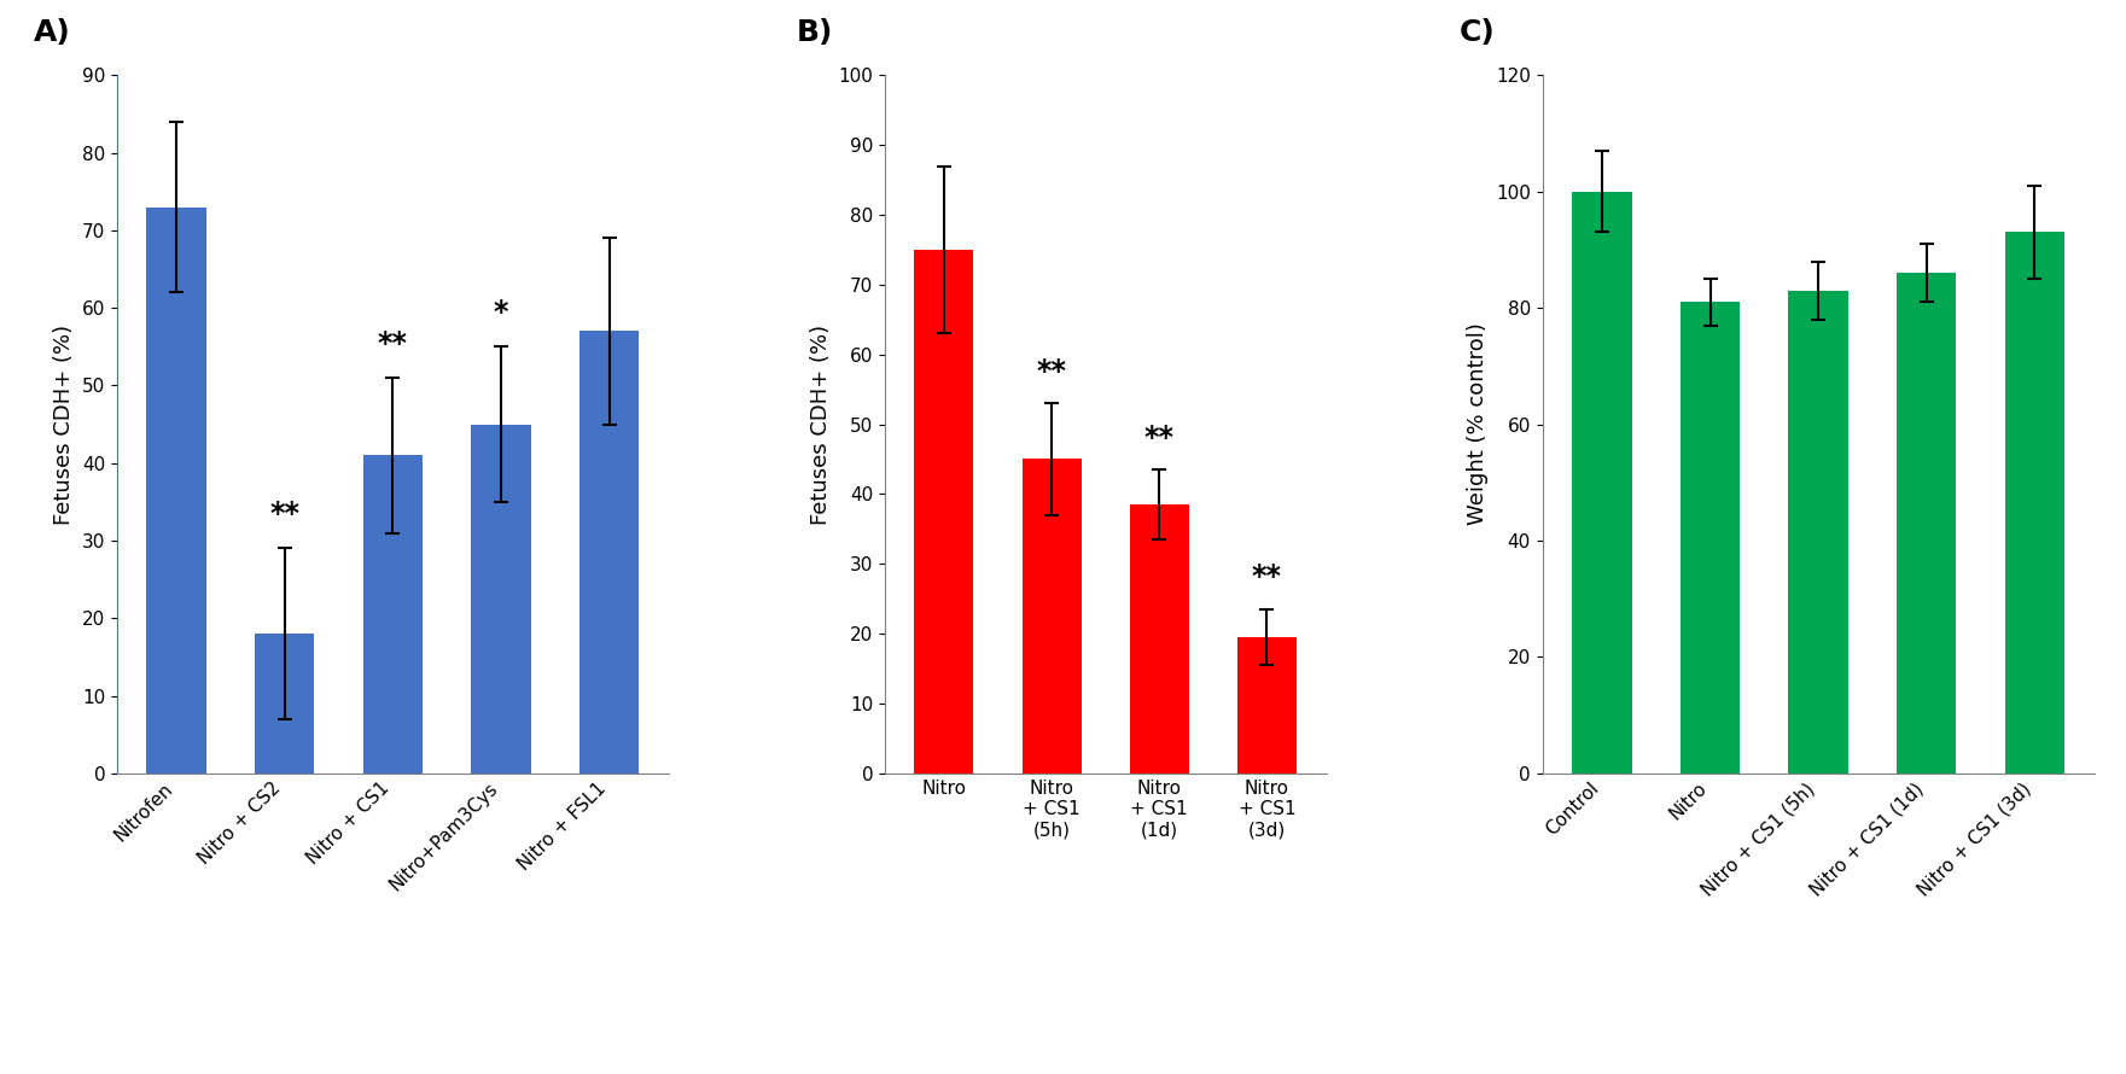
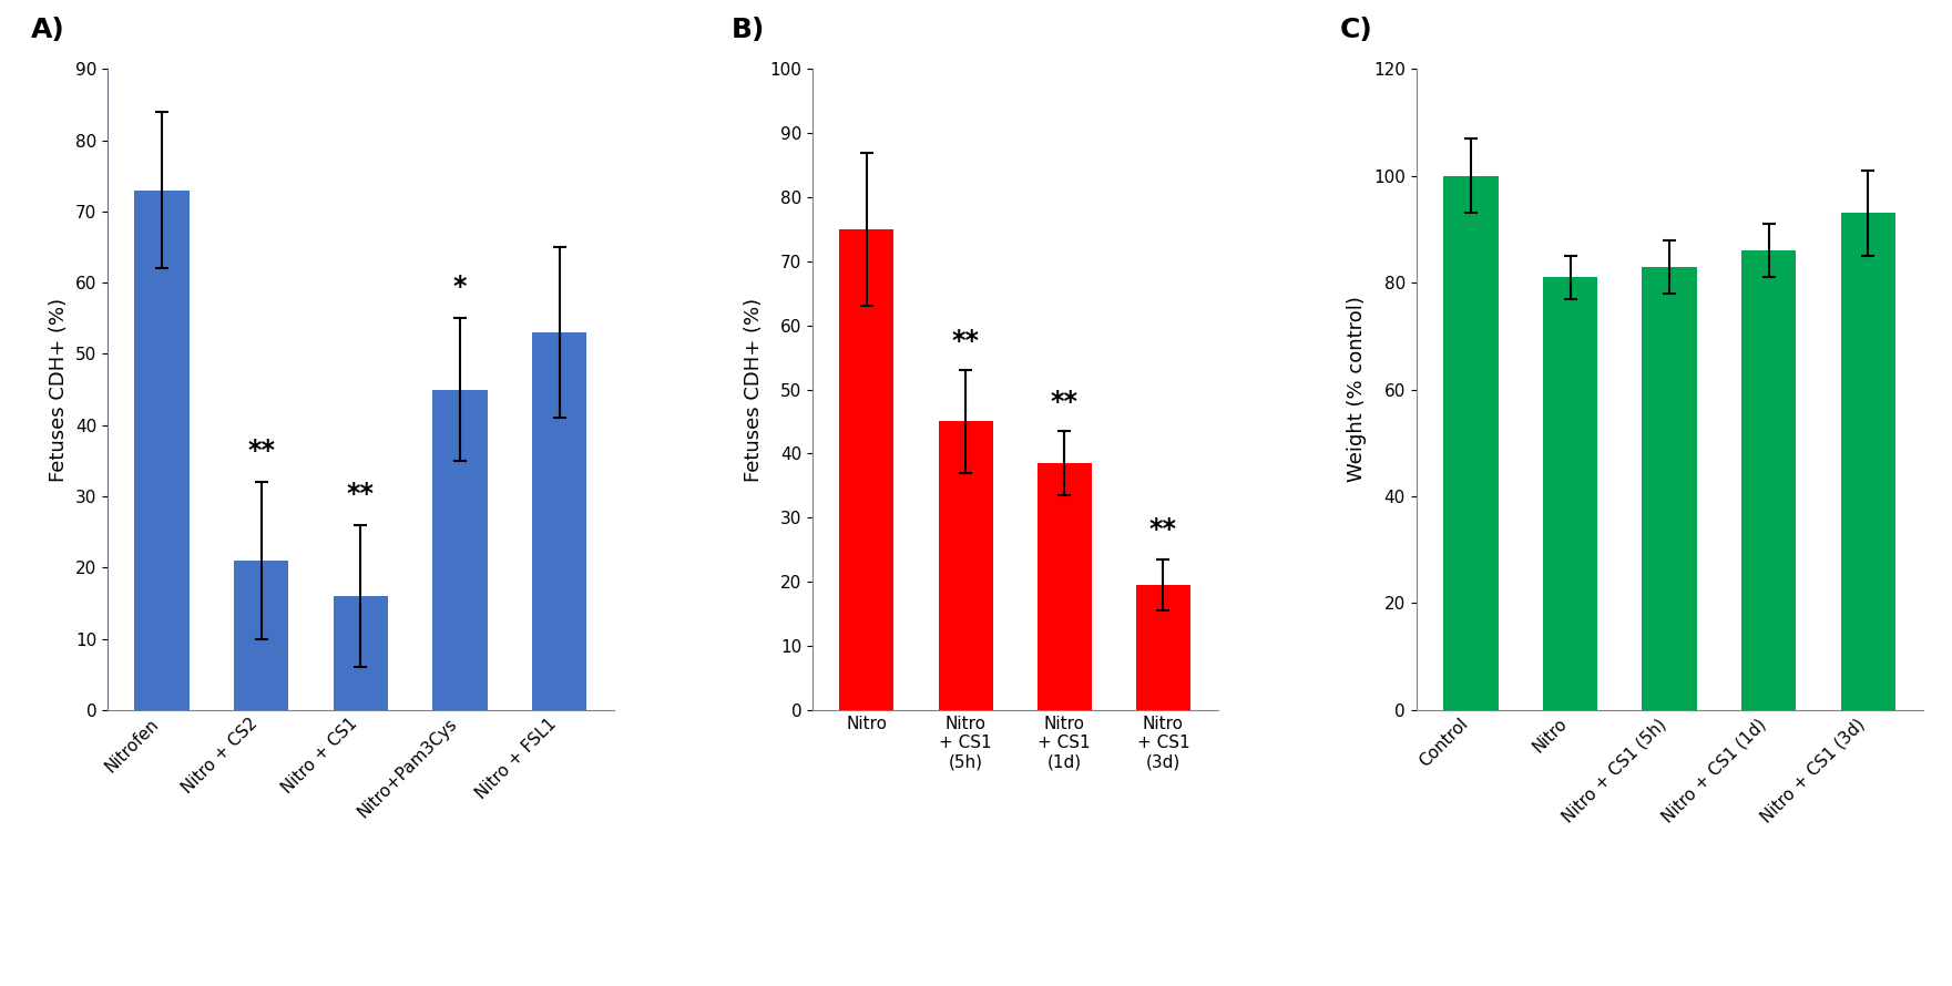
Nitro + CS2: 18 -> 21
Nitro + CS1: 41 -> 16
Nitro + FSL1: 57 -> 53
